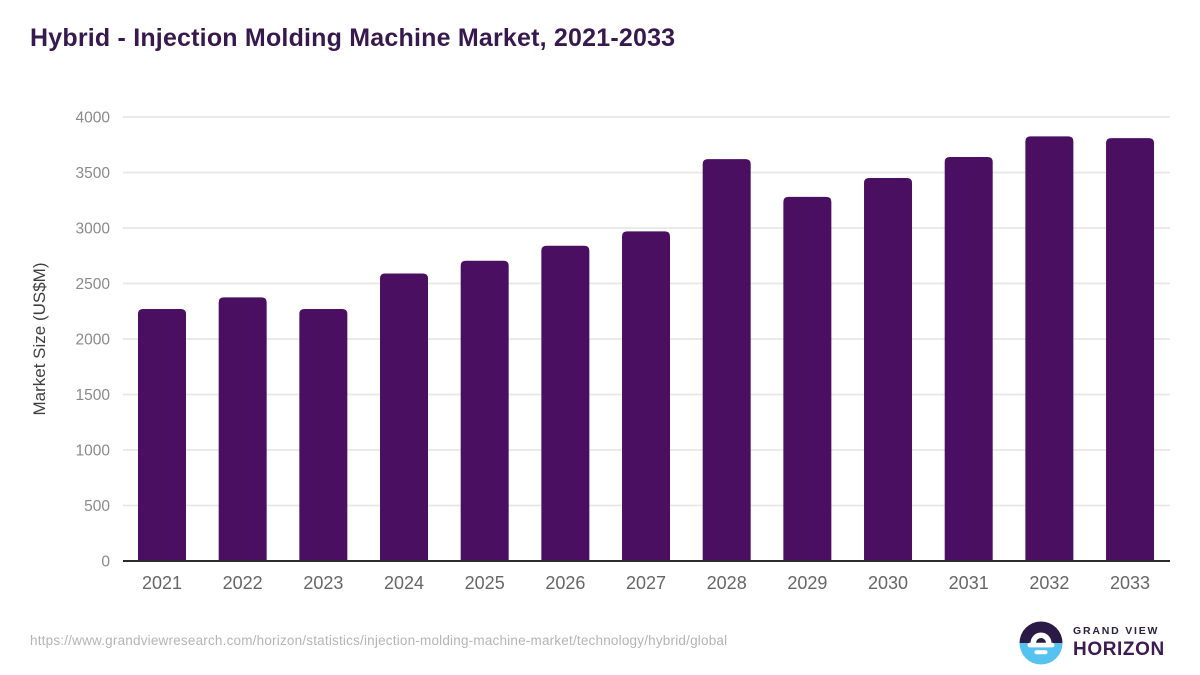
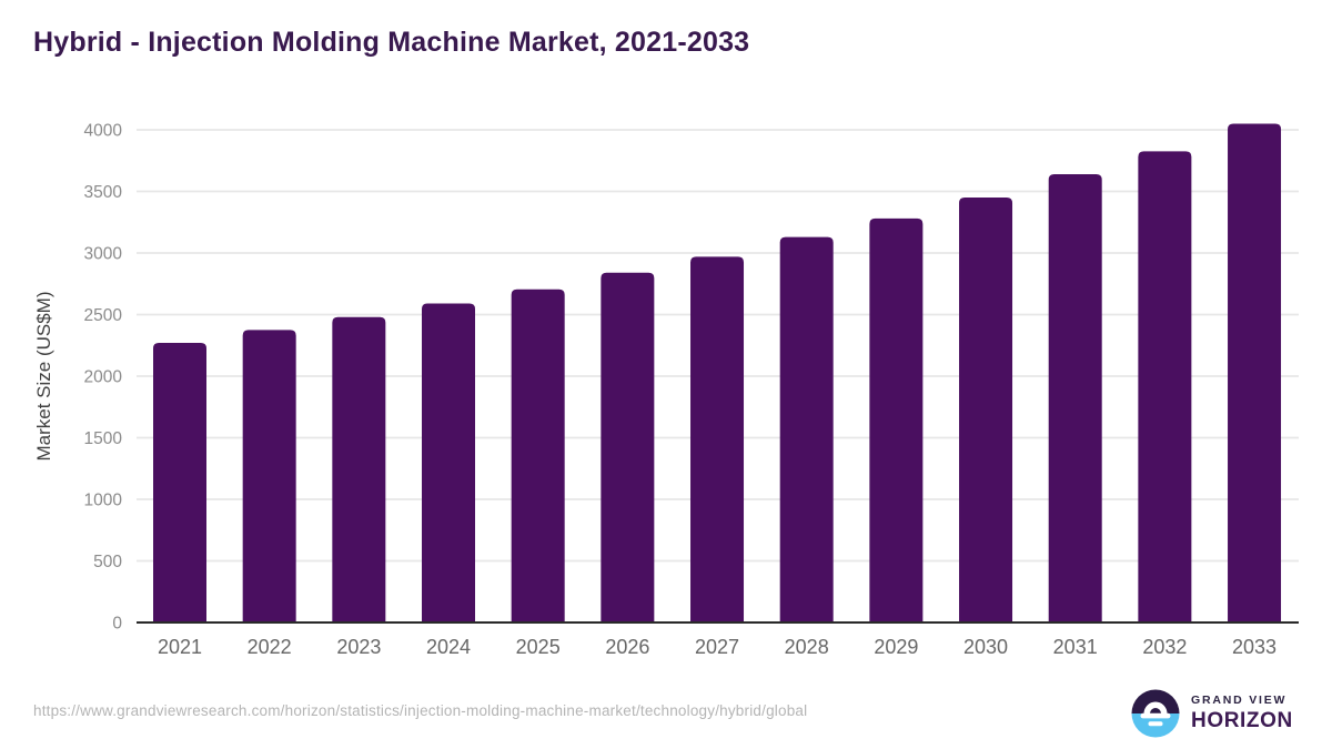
2023: 2270 -> 2480
2028: 3620 -> 3130
2033: 3810 -> 4050
